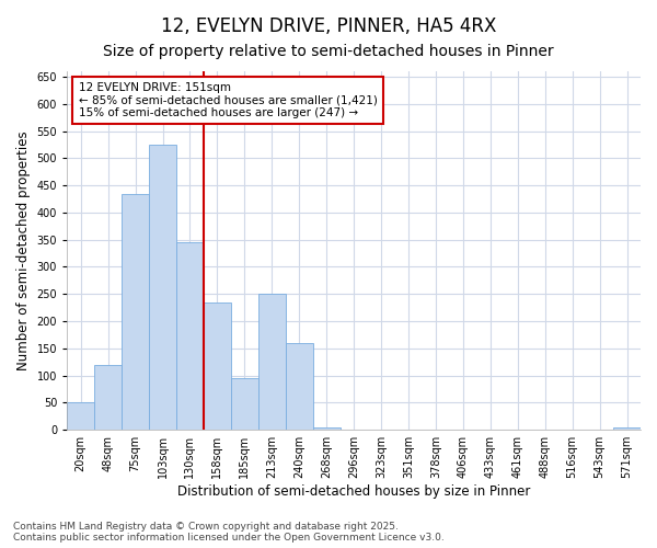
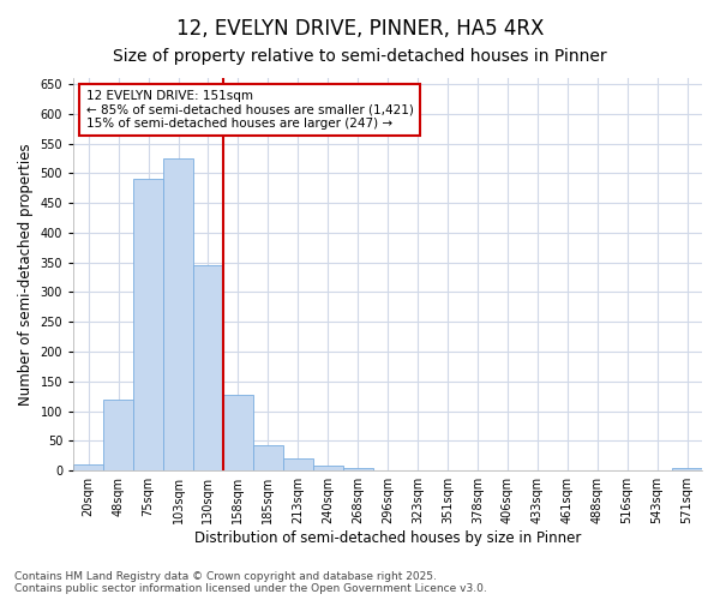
20sqm: 50 -> 10
75sqm: 435 -> 490
158sqm: 235 -> 127
185sqm: 95 -> 42
213sqm: 250 -> 20
240sqm: 160 -> 8
